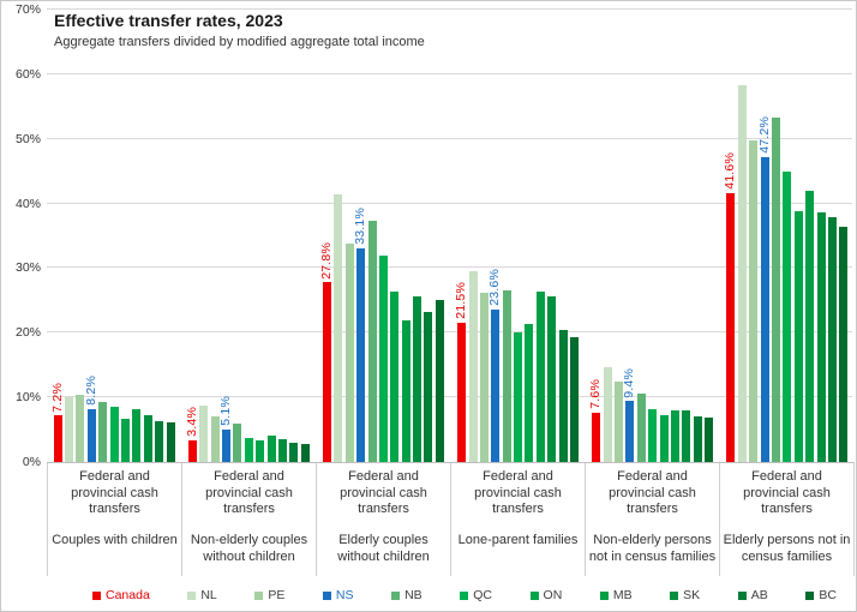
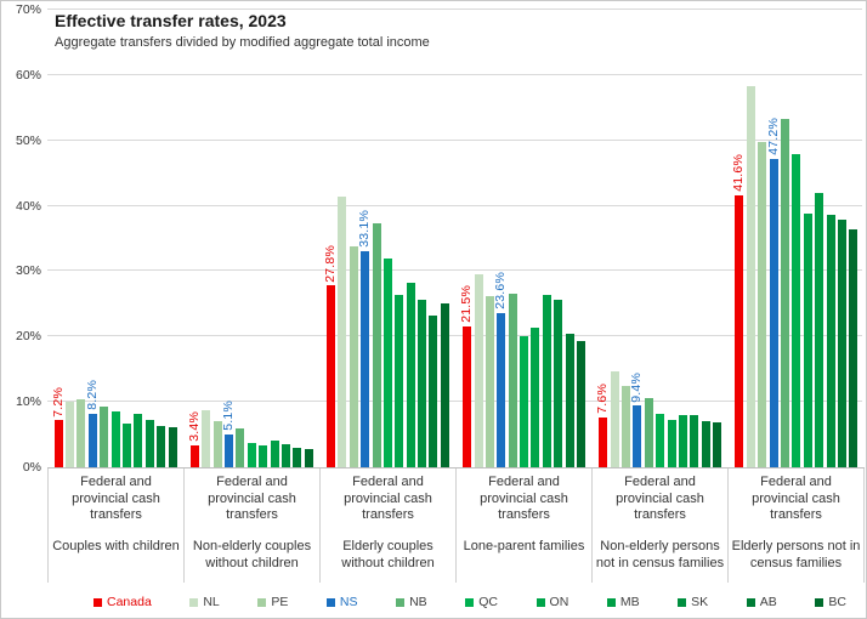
MB/Elderly couples without children: 22% -> 28%
QC/Elderly persons not in census families: 45% -> 48%
